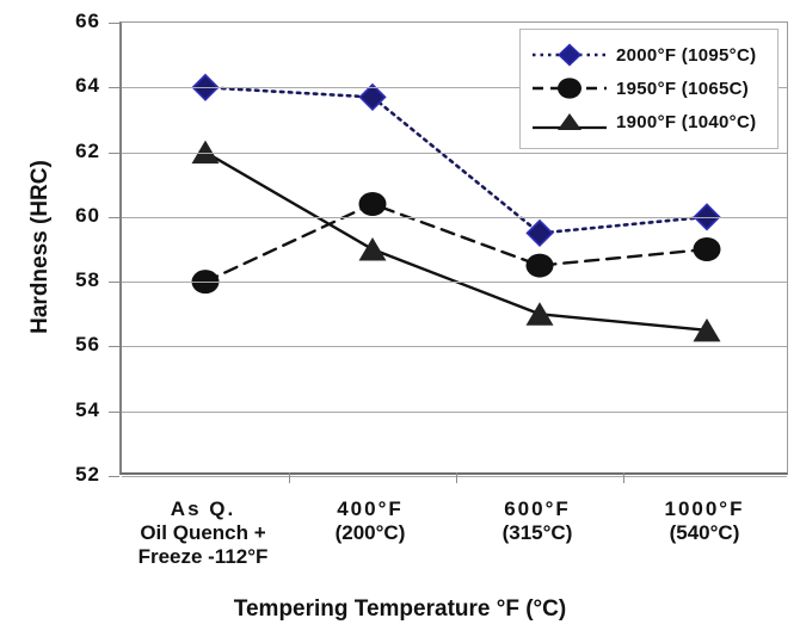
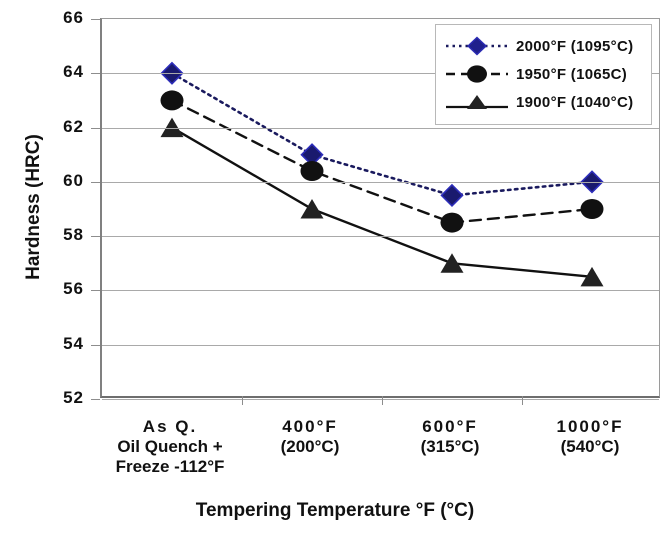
1950°F (1065C)/As Q. Oil Quench + Freeze -112°F: 58.0 -> 63.0
2000°F (1095°C)/400°F (200°C): 63.7 -> 61.0
